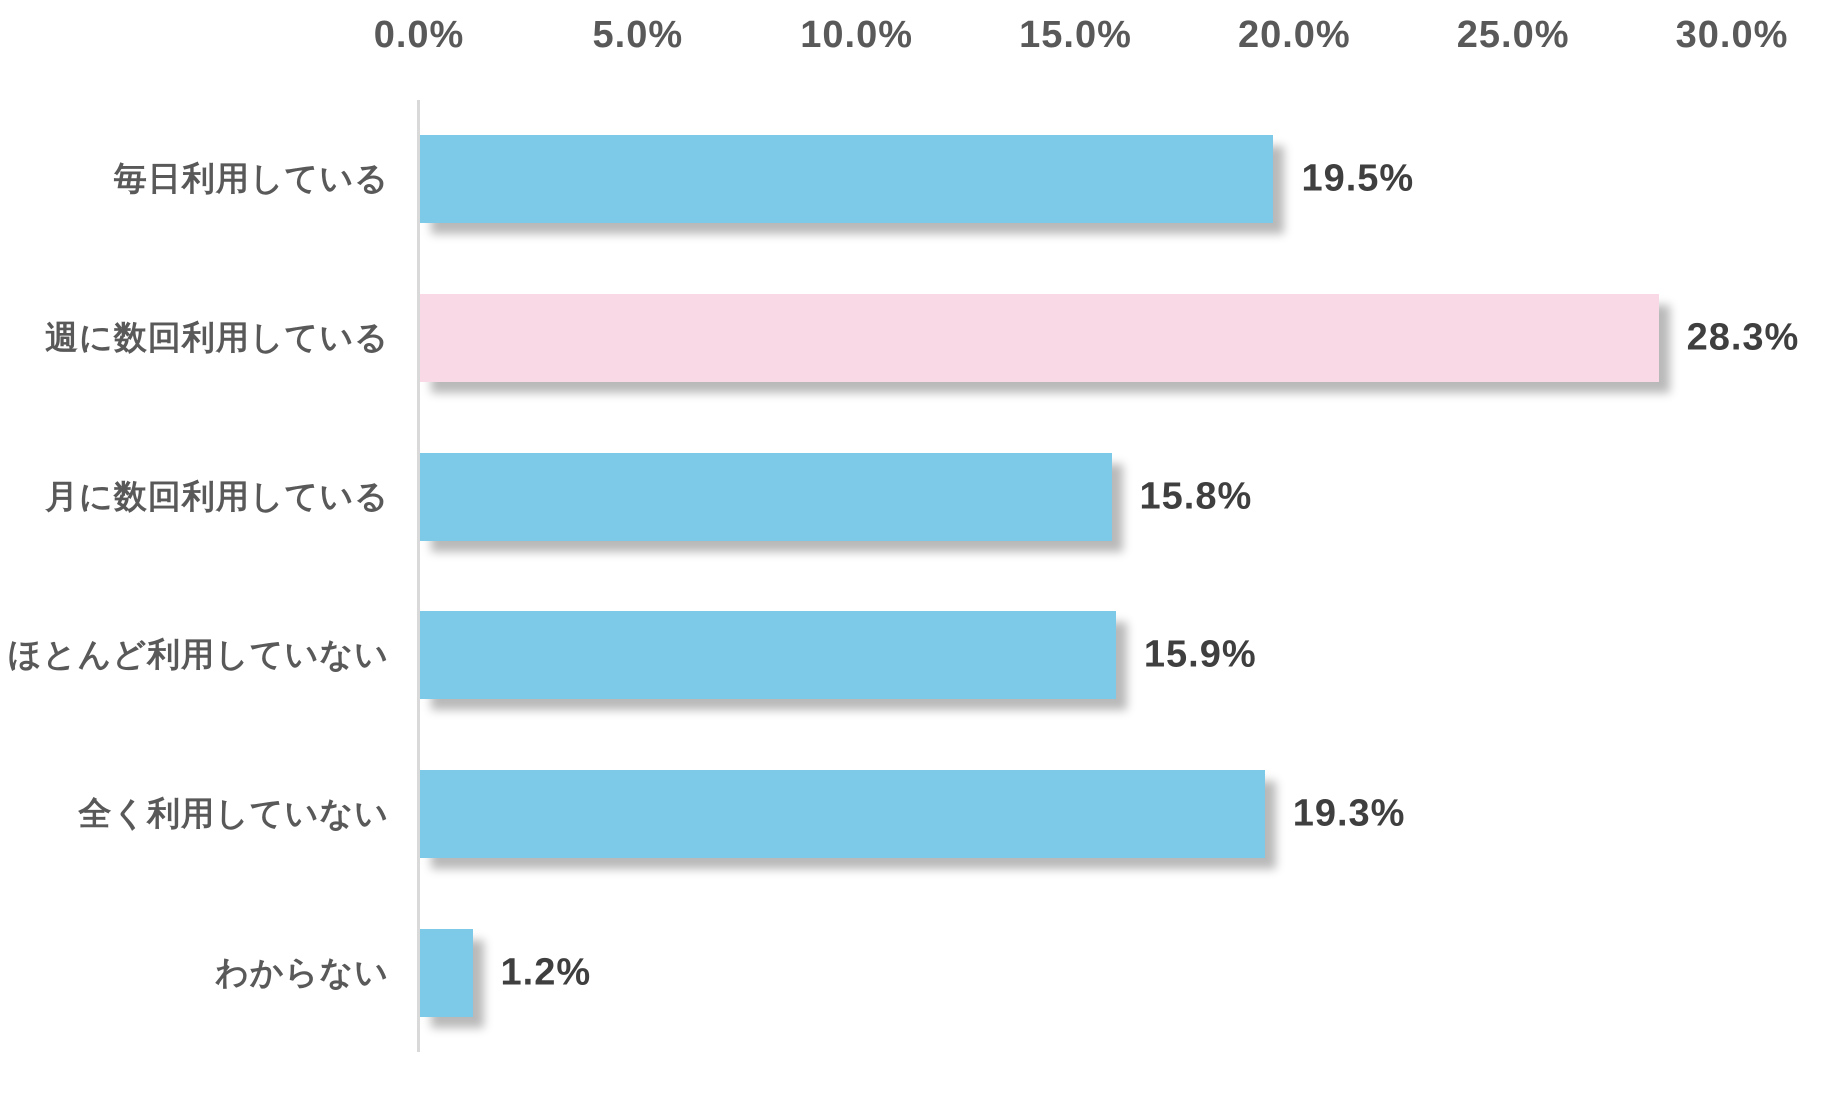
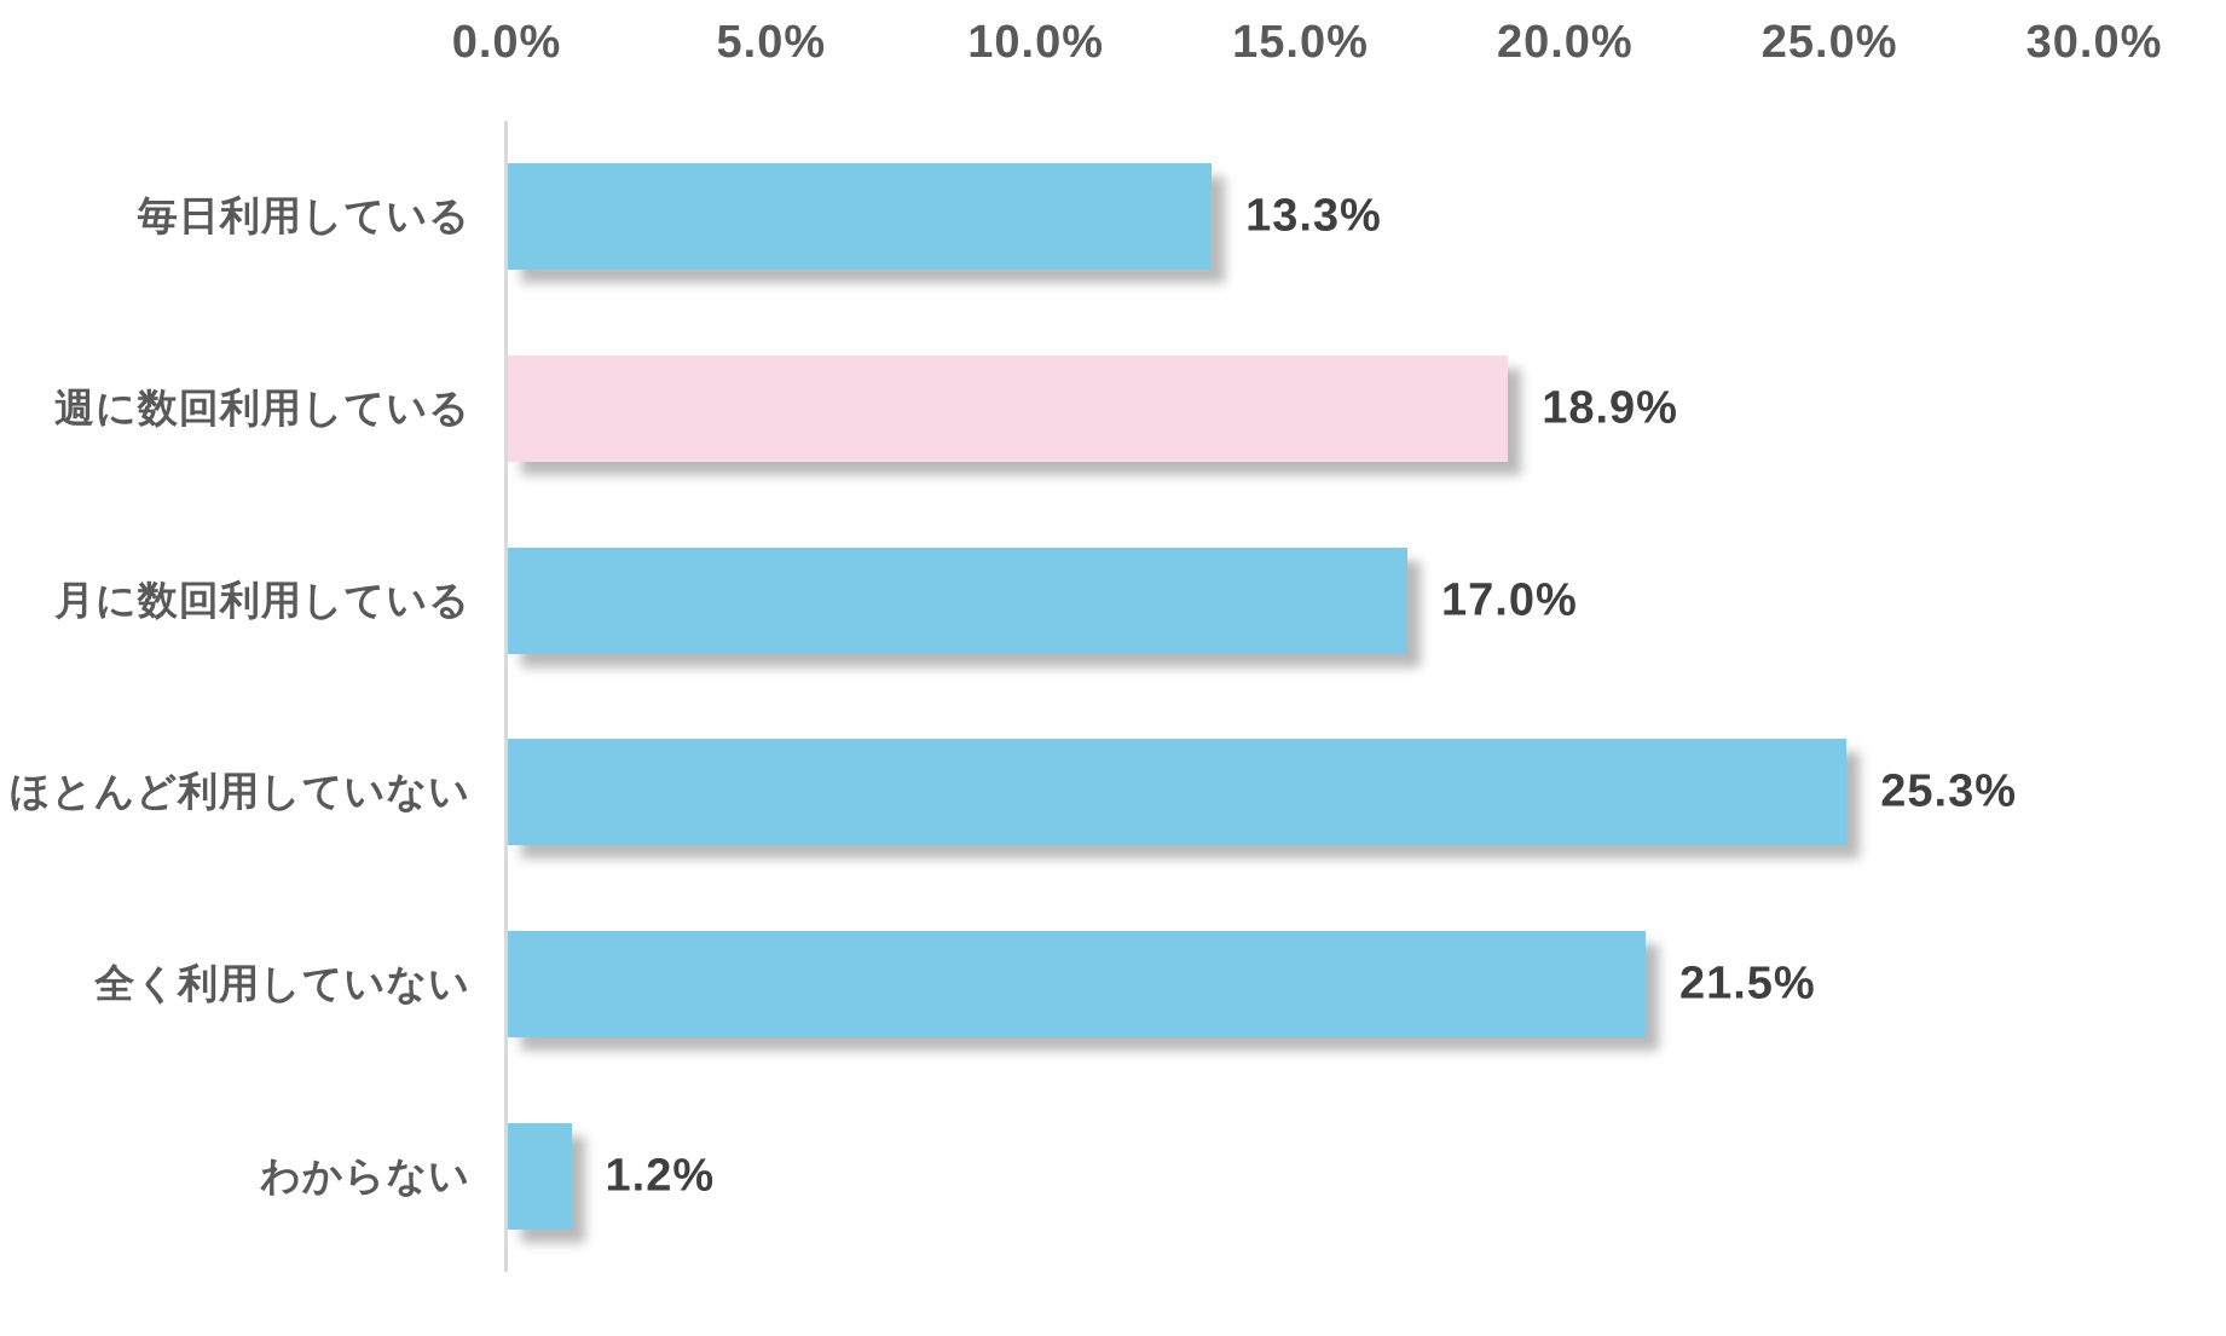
毎日利用している: 19.5% -> 13.3%
週に数回利用している: 28.3% -> 18.9%
月に数回利用している: 15.8% -> 17.0%
ほとんど利用していない: 15.9% -> 25.3%
全く利用していない: 19.3% -> 21.5%
